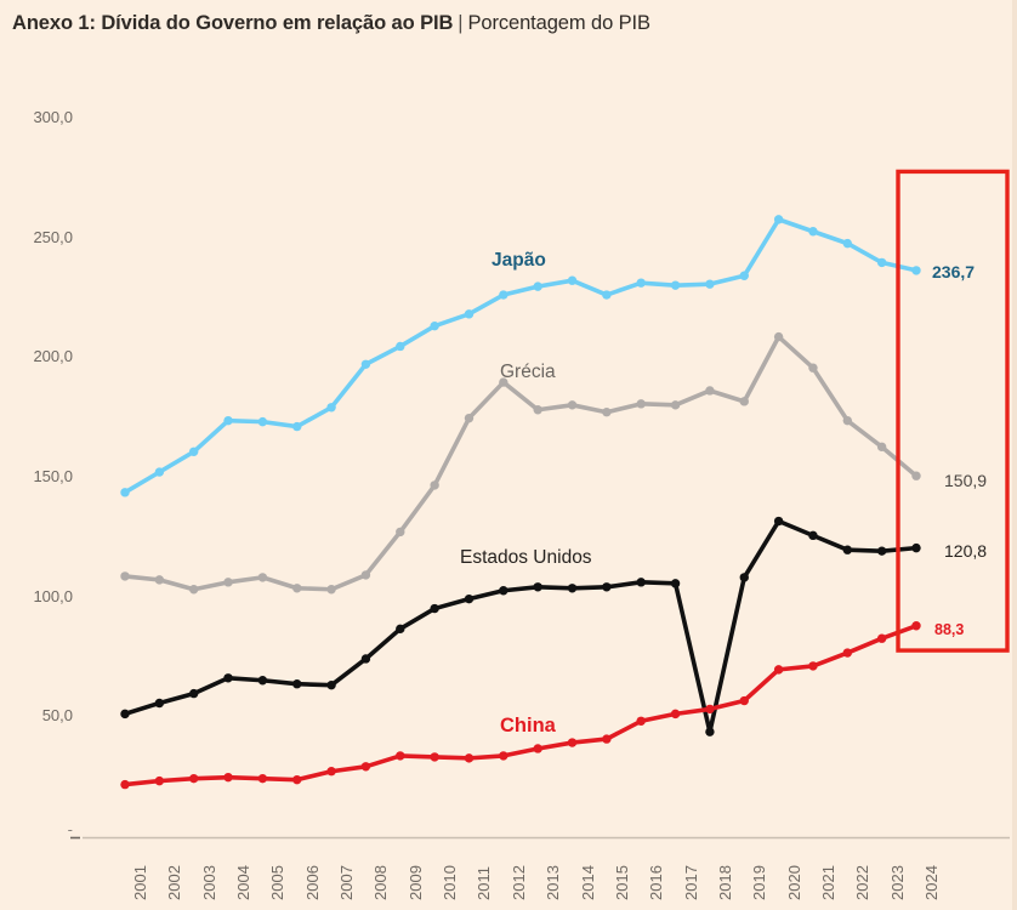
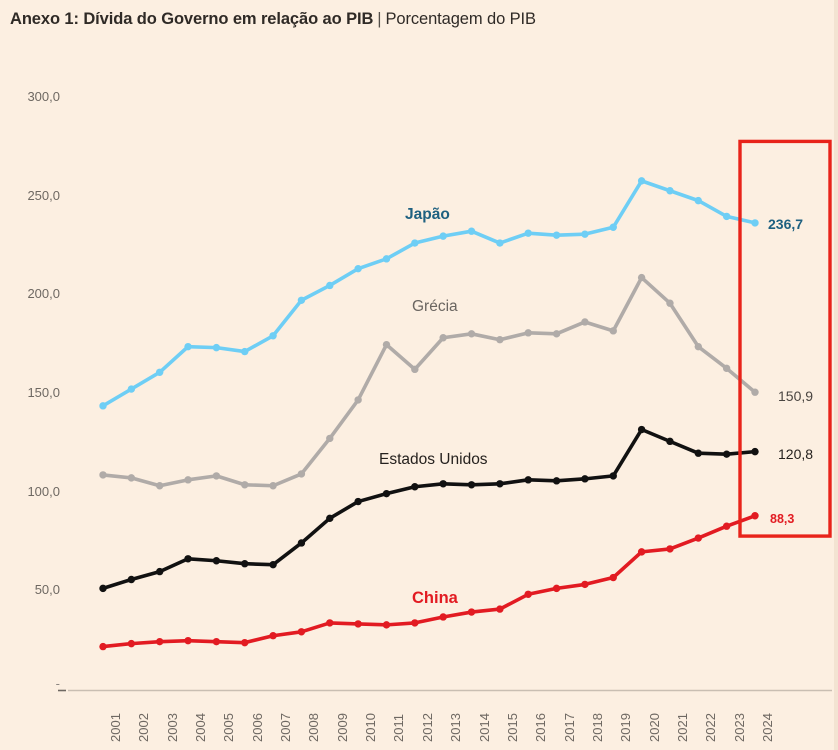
Grécia/2012: 190 -> 162
Estados Unidos/2018: 44 -> 107
